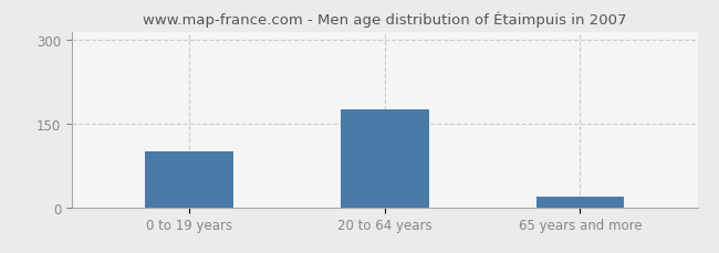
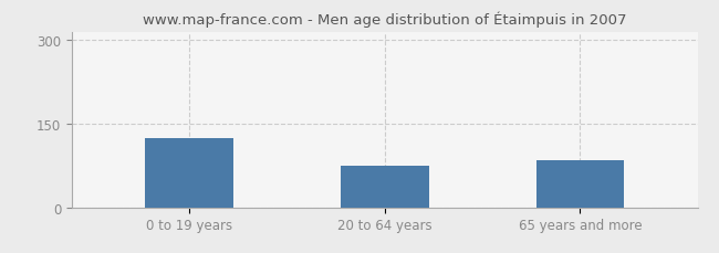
0 to 19 years: 100 -> 124
20 to 64 years: 175 -> 74
65 years and more: 20 -> 84
